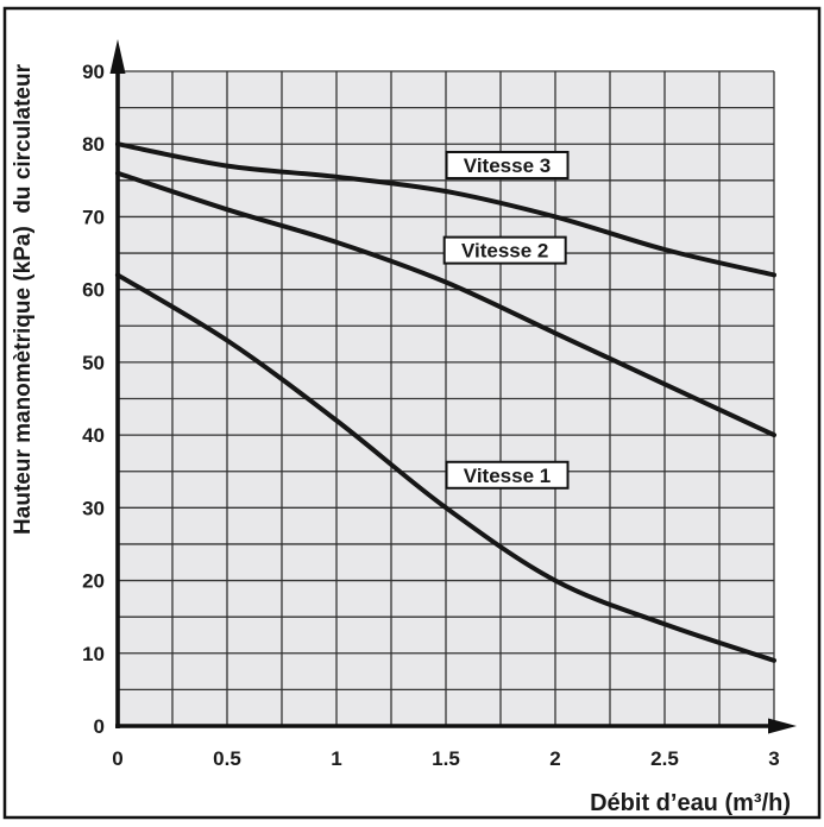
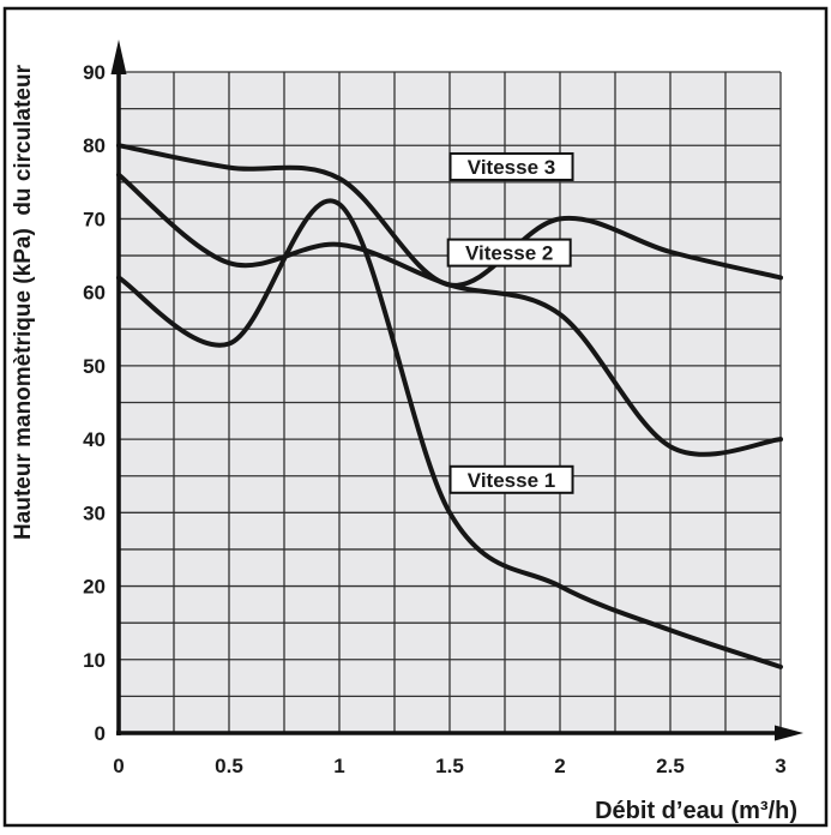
Vitesse 2/0.5: 71 -> 64
Vitesse 1/1: 42 -> 72
Vitesse 3/1.5: 74 -> 61
Vitesse 2/2: 54 -> 57
Vitesse 2/2.5: 47 -> 39
